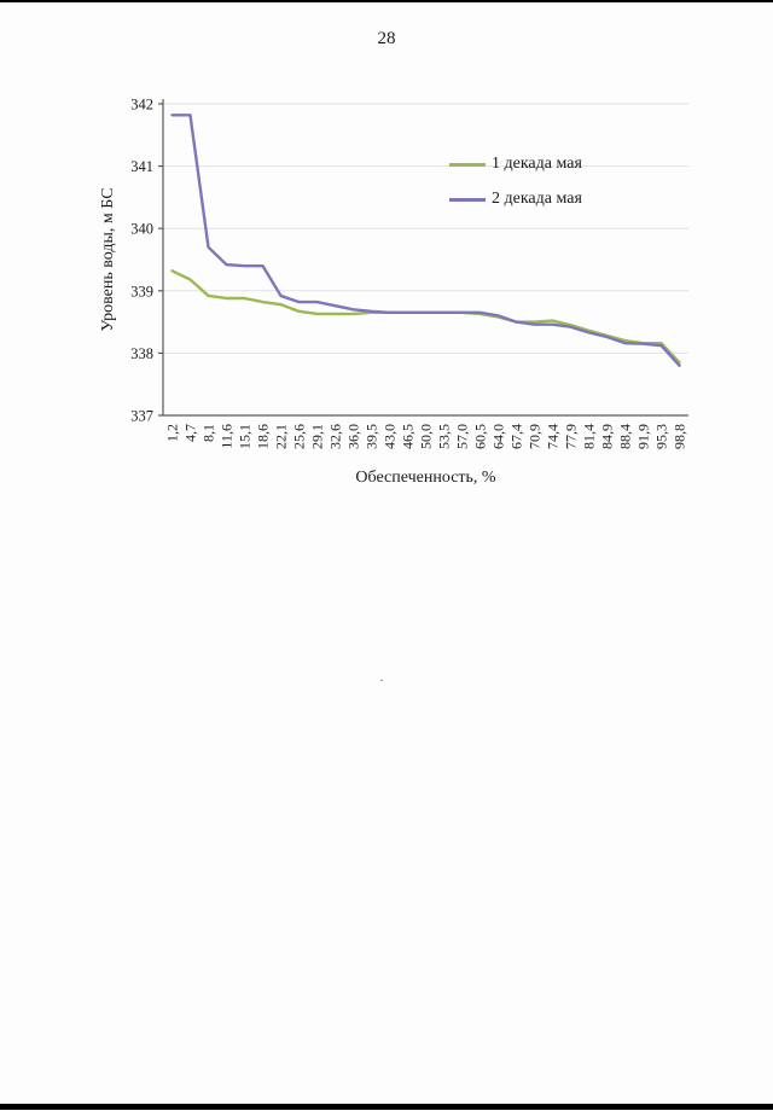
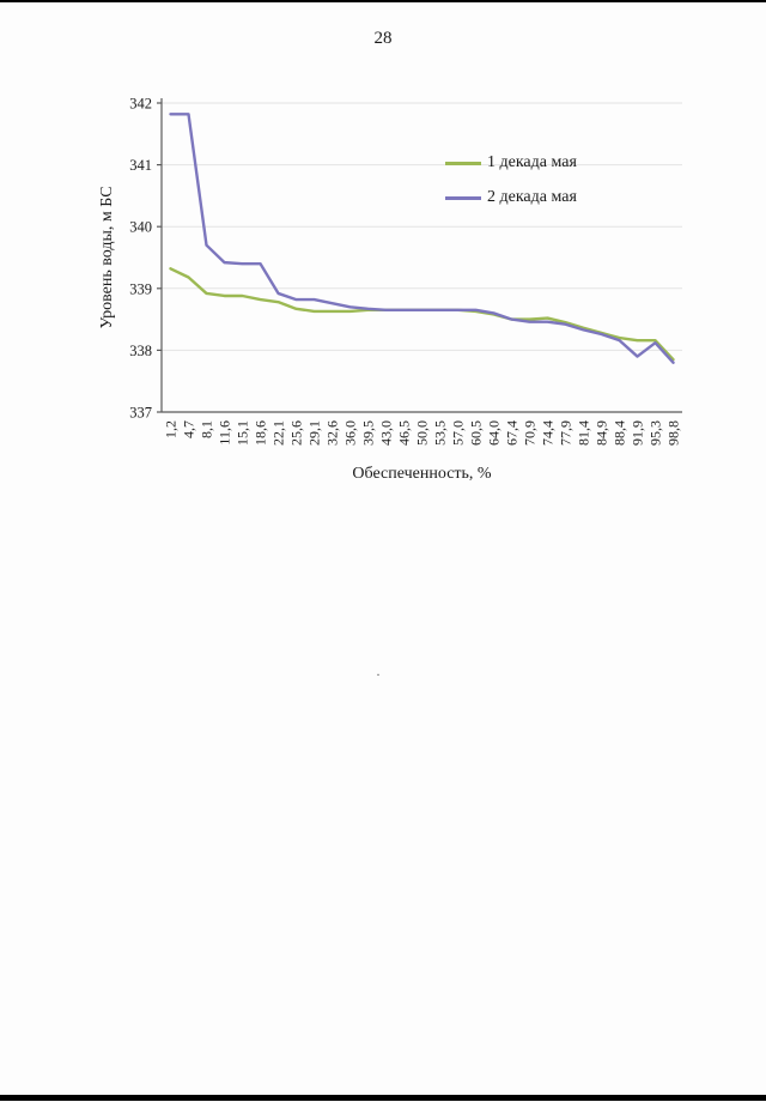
2 декада мая/91,9: 338.1 -> 337.9
